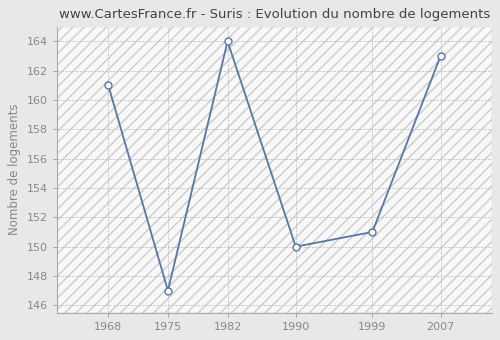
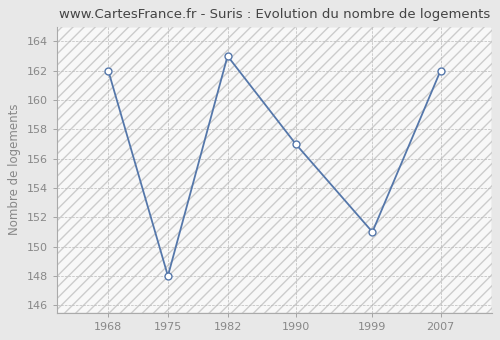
1968: 161 -> 162
1975: 147 -> 148
1982: 164 -> 163
1990: 150 -> 157
2007: 163 -> 162
